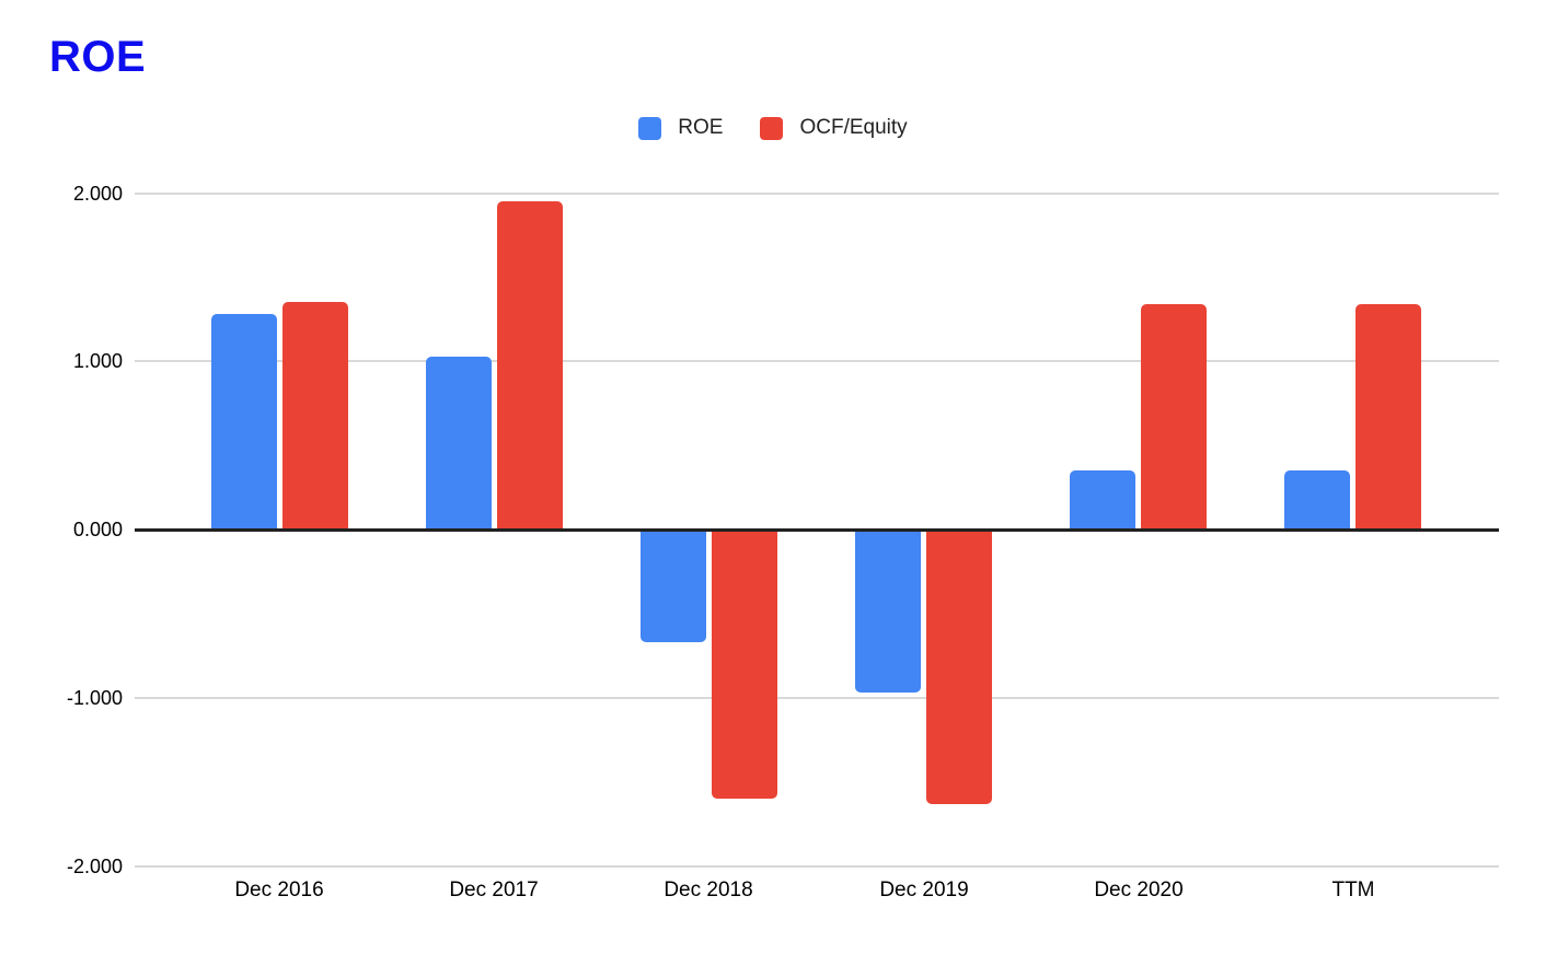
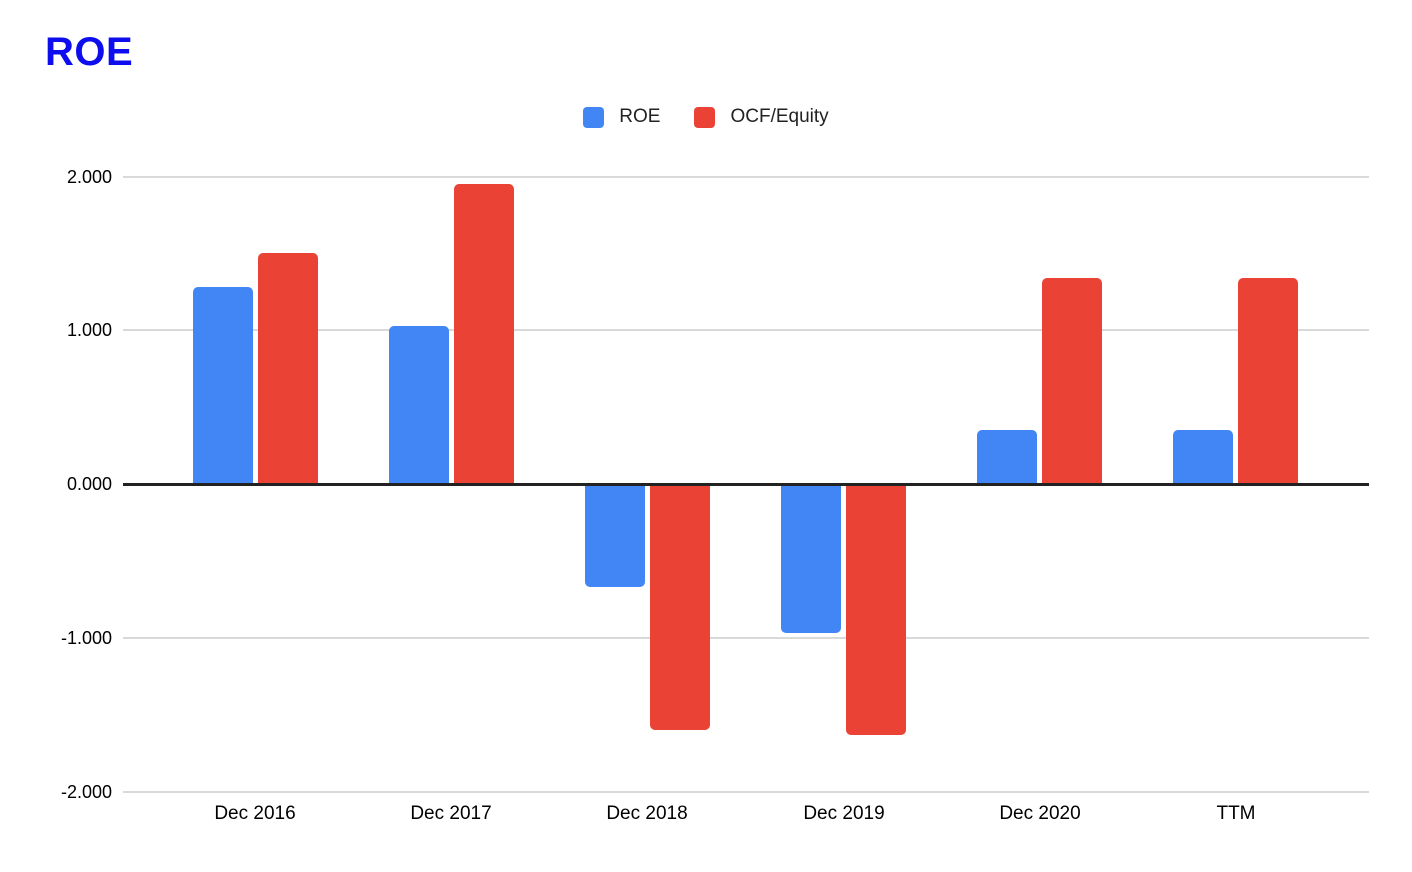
OCF/Equity/Dec 2016: 1.35 -> 1.50
